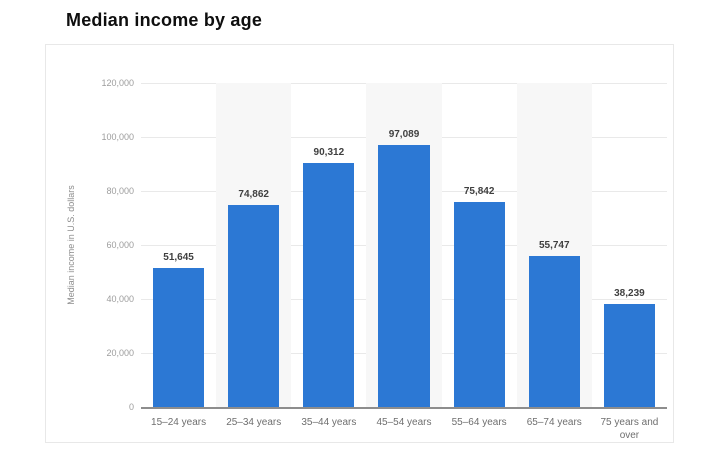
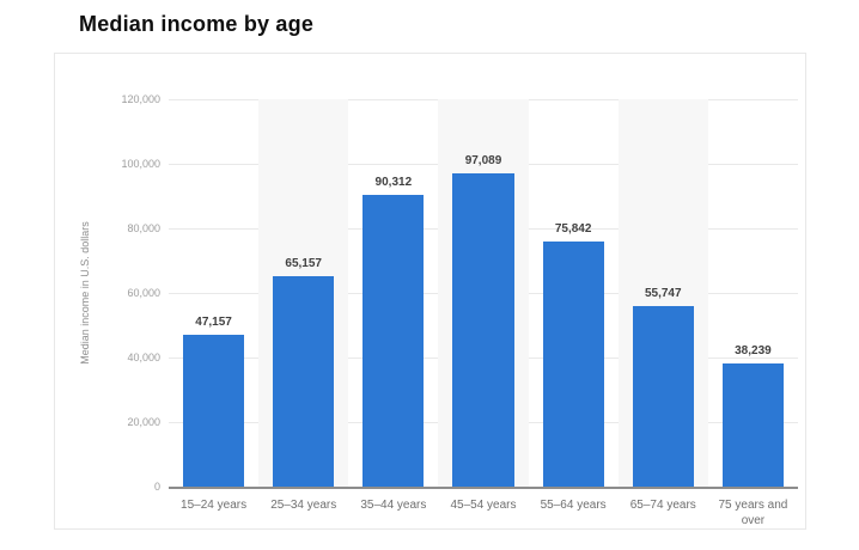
15–24 years: 51,645 -> 47,157
25–34 years: 74,862 -> 65,157
